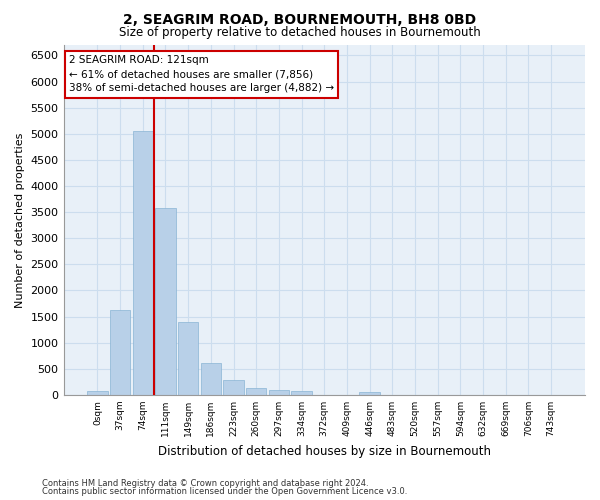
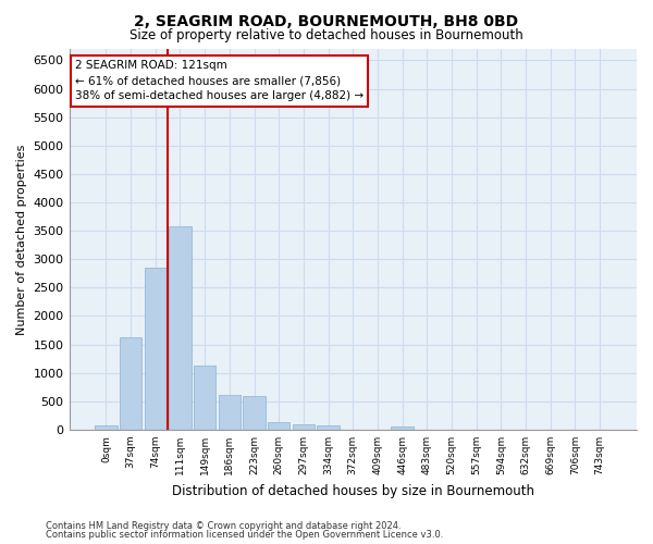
74sqm: 5060 -> 2860
149sqm: 1400 -> 1120
223sqm: 290 -> 600
